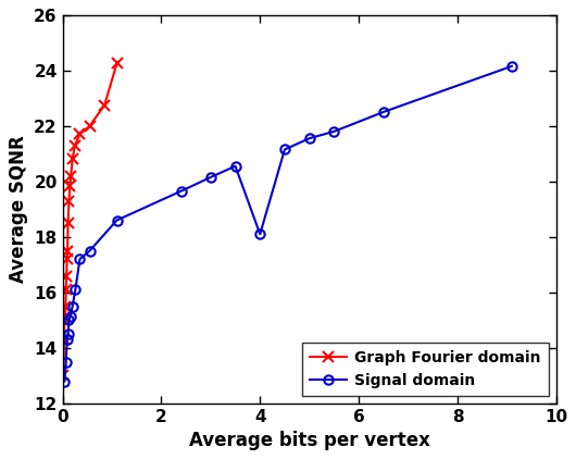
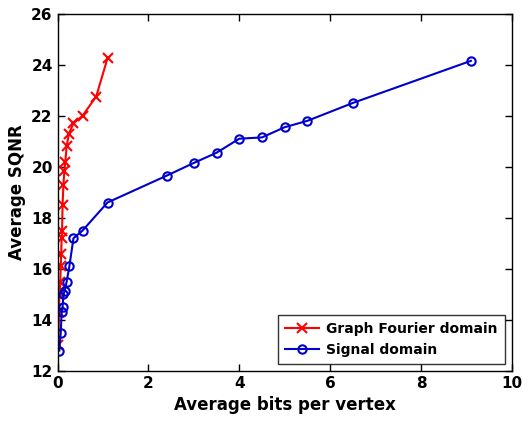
Signal domain/4: 18.10 -> 21.10
